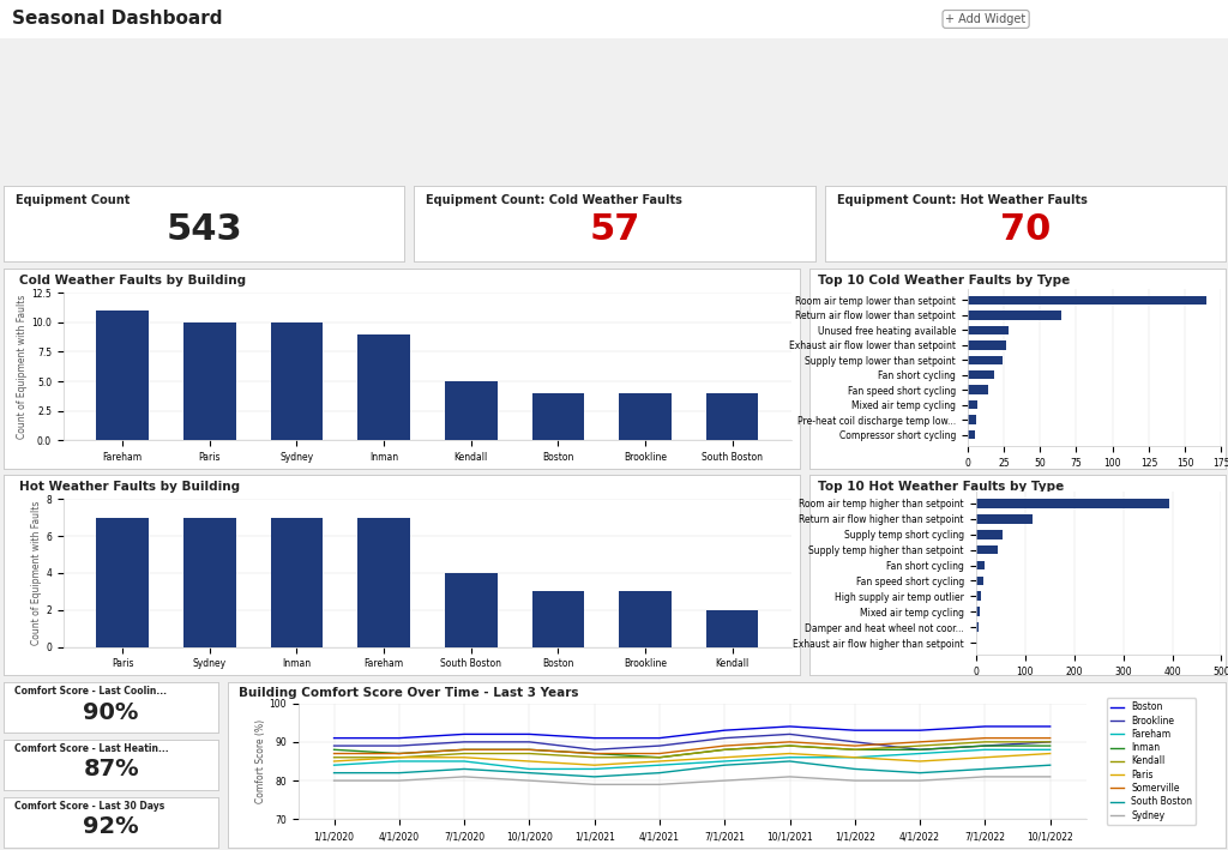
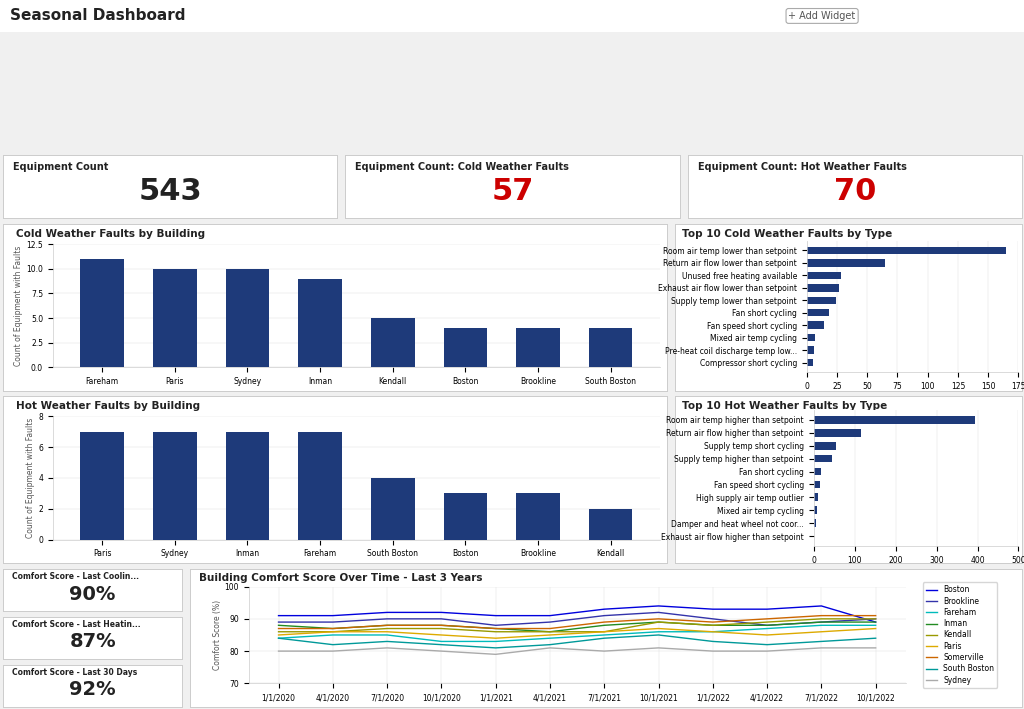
South Boston/1/1/2020: 82 -> 84
Sydney/4/1/2021: 79 -> 81
Kendall/7/1/2021: 88 -> 86
Boston/10/1/2022: 94 -> 89
